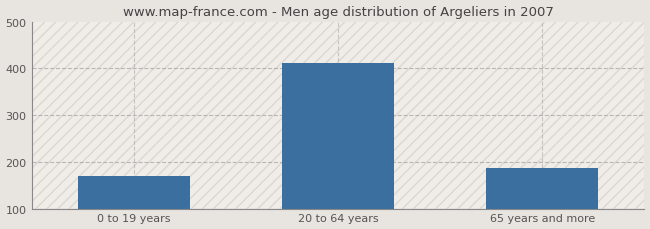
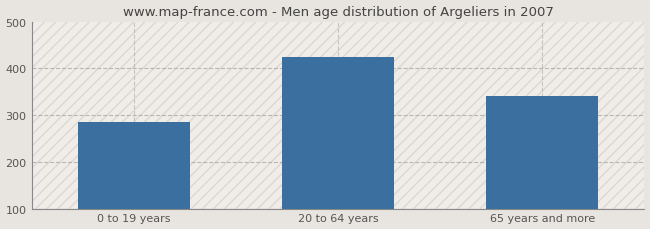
0 to 19 years: 170 -> 285
20 to 64 years: 411 -> 425
65 years and more: 187 -> 340
